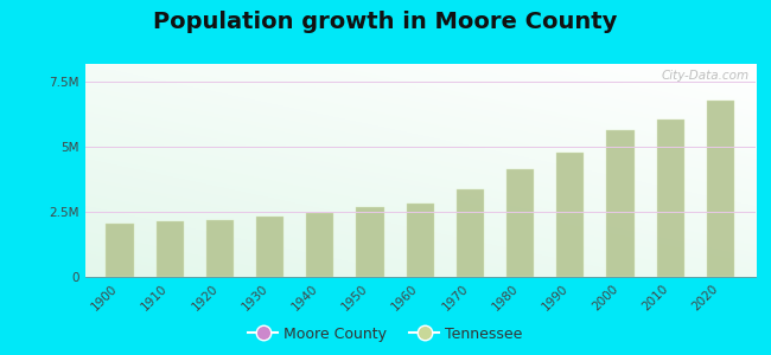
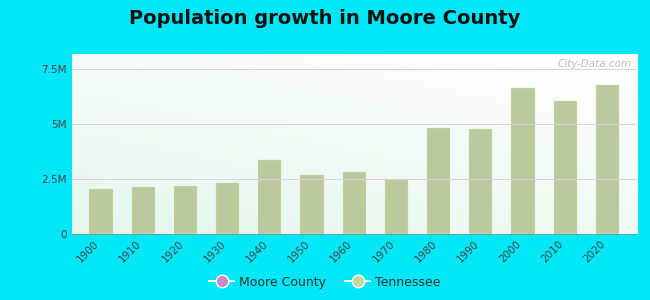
1940: 2.46M -> 3.35M
1970: 3.35M -> 2.50M
1980: 4.15M -> 4.85M
2000: 5.65M -> 6.65M
